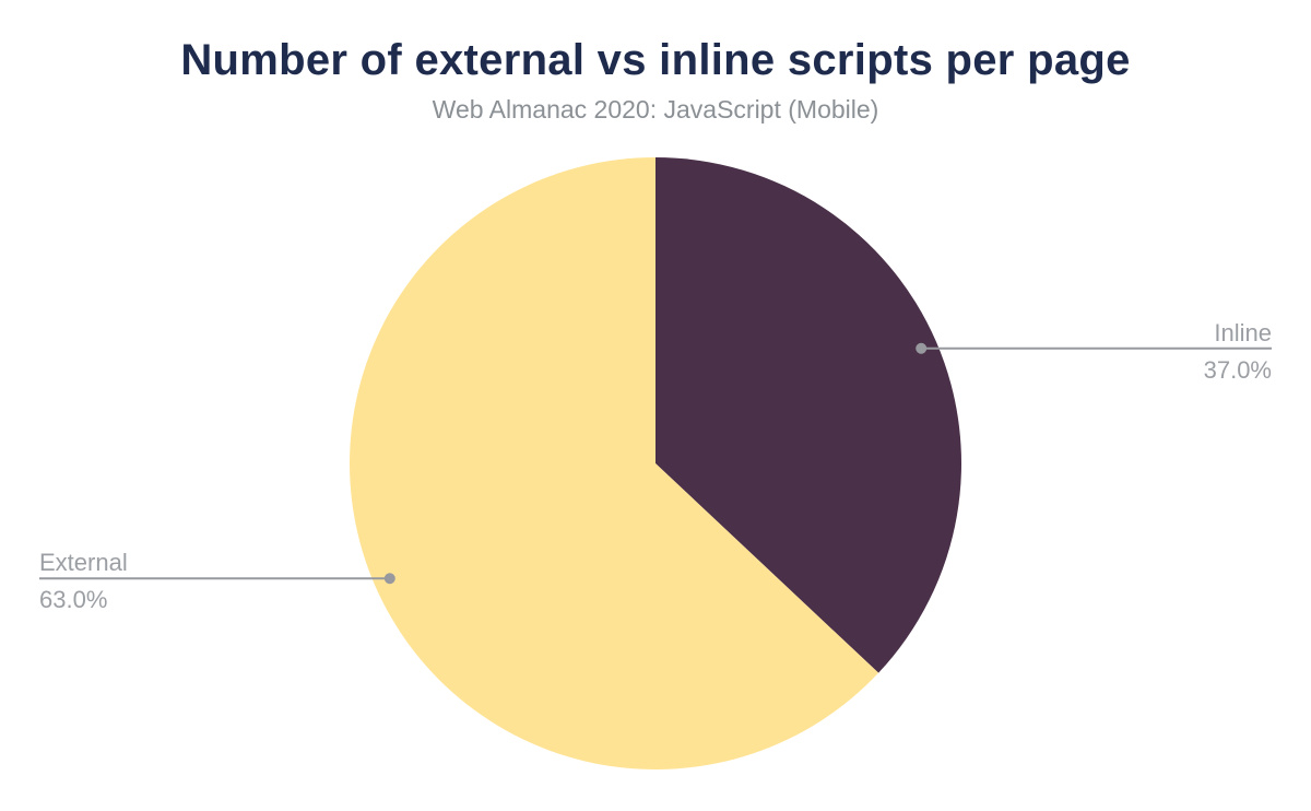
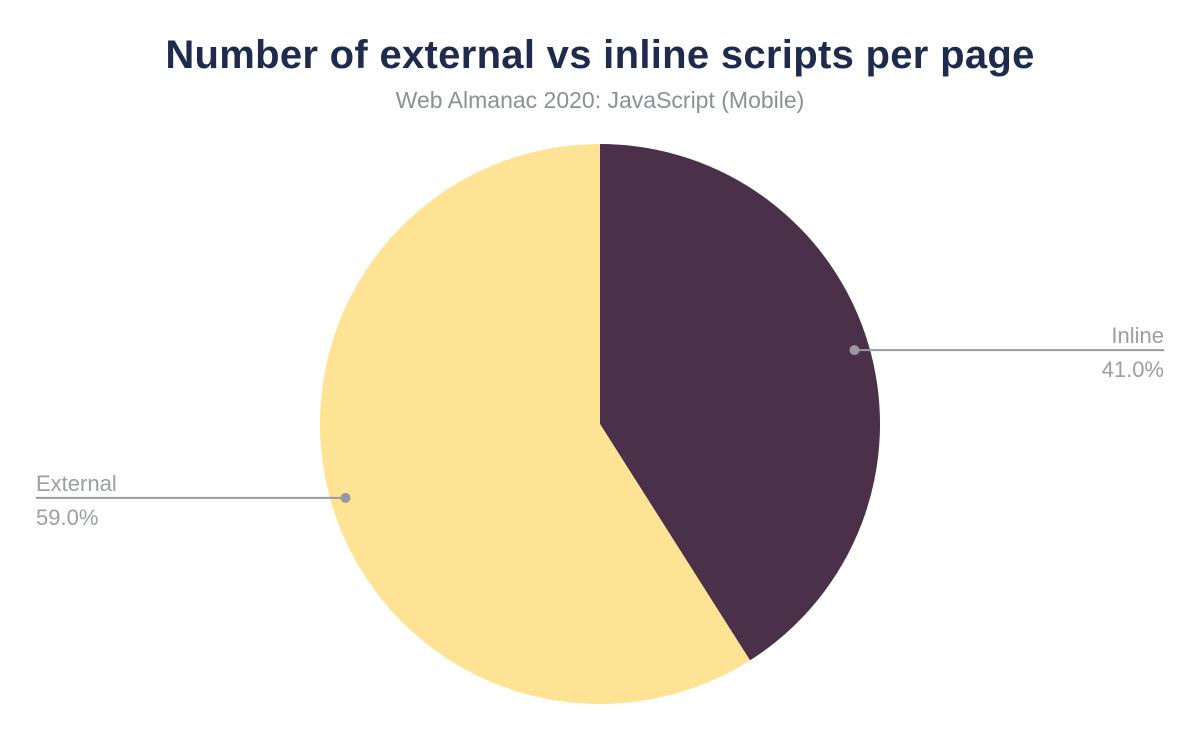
Inline: 37.0% -> 41.0%
External: 63.0% -> 59.0%
